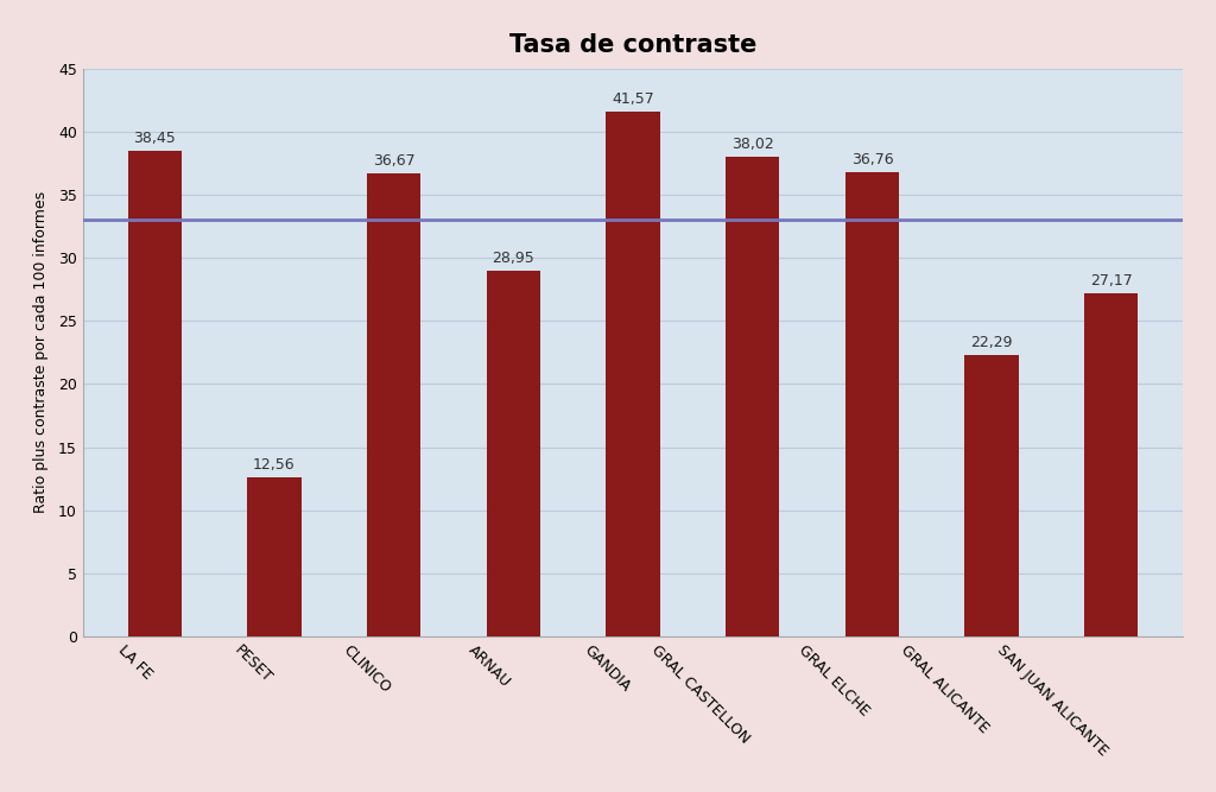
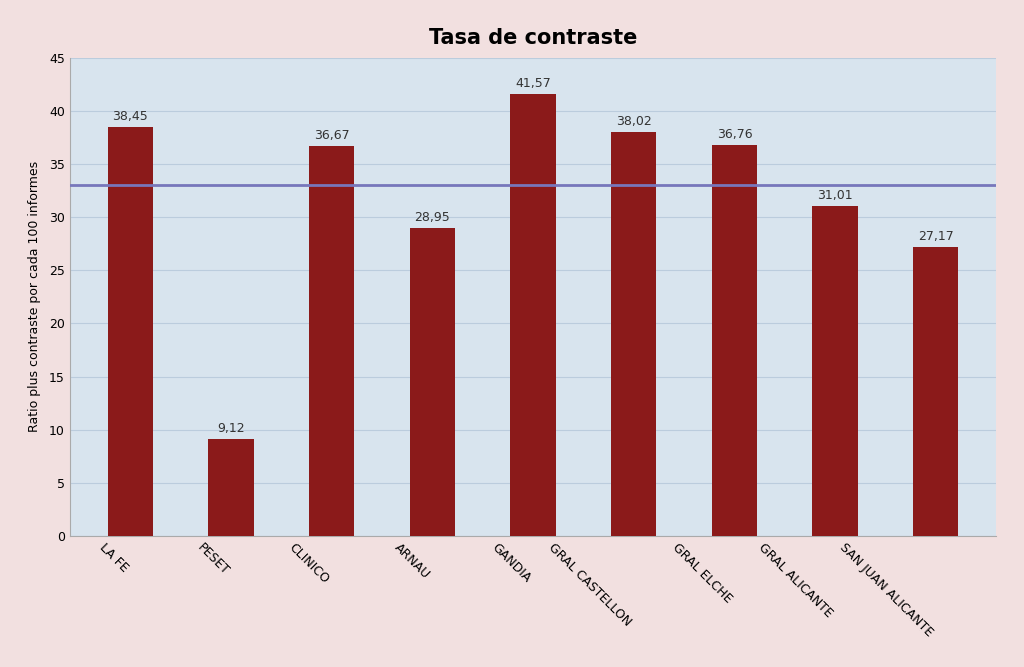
PESET: 12,56 -> 9,12
GRAL ALICANTE: 22,29 -> 31,01
